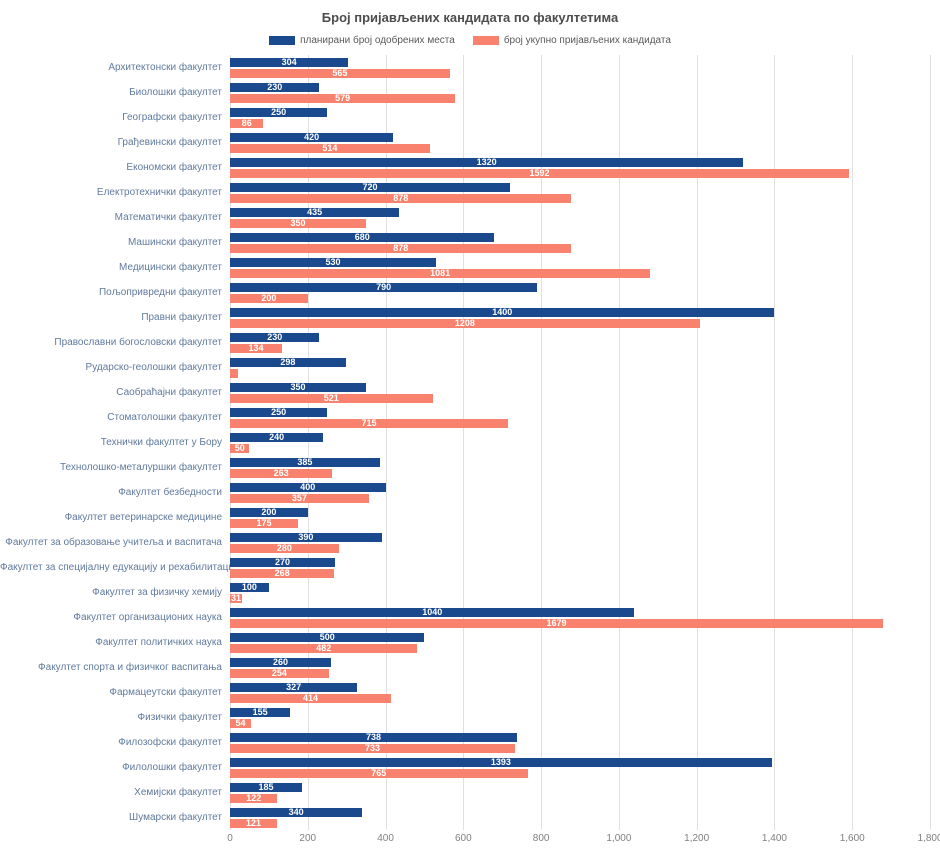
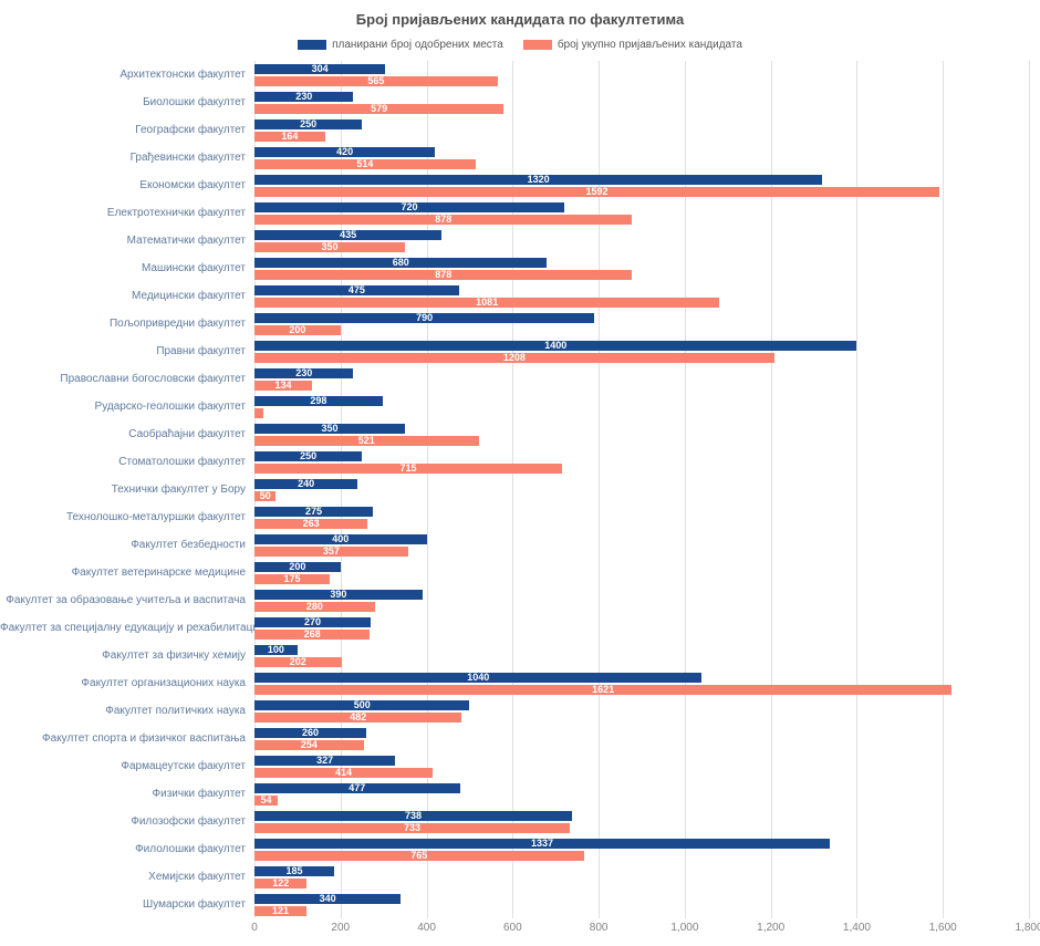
број укупно пријављених кандидата/Географски факултет: 86 -> 164
планирани број одобрених места/Медицински факултет: 530 -> 475
планирани број одобрених места/Технолошко-металуршки факултет: 385 -> 275
број укупно пријављених кандидата/Факултет за физичку хемију: 31 -> 202
број укупно пријављених кандидата/Факултет организационих наука: 1679 -> 1621
планирани број одобрених места/Физички факултет: 155 -> 477
планирани број одобрених места/Филолошки факултет: 1393 -> 1337
